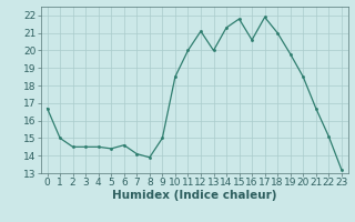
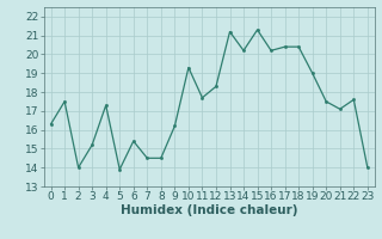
0: 16.7 -> 16.3
1: 15.0 -> 17.5
2: 14.5 -> 14.0
3: 14.5 -> 15.2
4: 14.5 -> 17.3
5: 14.4 -> 13.9
6: 14.6 -> 15.4
7: 14.1 -> 14.5
8: 13.9 -> 14.5
9: 15.0 -> 16.2
10: 18.5 -> 19.3
11: 20.0 -> 17.7
12: 21.1 -> 18.3
13: 20.0 -> 21.2
14: 21.3 -> 20.2
15: 21.8 -> 21.3
16: 20.6 -> 20.2
17: 21.9 -> 20.4
18: 21.0 -> 20.4
19: 19.8 -> 19.0
20: 18.5 -> 17.5
21: 16.7 -> 17.1
22: 15.1 -> 17.6
23: 13.2 -> 14.0
